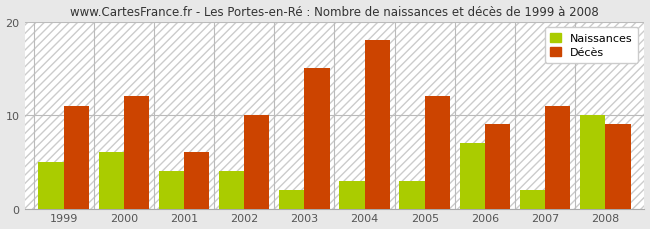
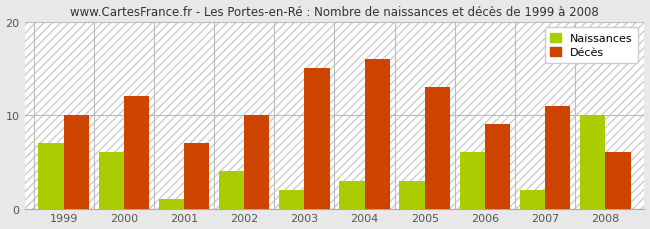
Naissances/1999: 5 -> 7
Décès/1999: 11 -> 10
Naissances/2001: 4 -> 1
Décès/2001: 6 -> 7
Décès/2004: 18 -> 16
Décès/2005: 12 -> 13
Naissances/2006: 7 -> 6
Décès/2008: 9 -> 6
